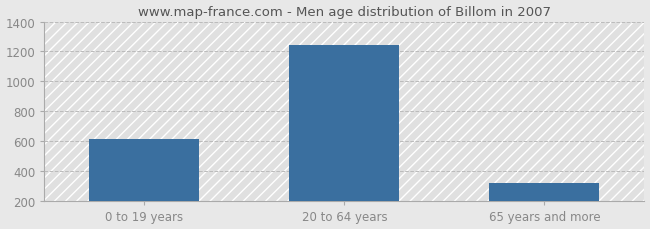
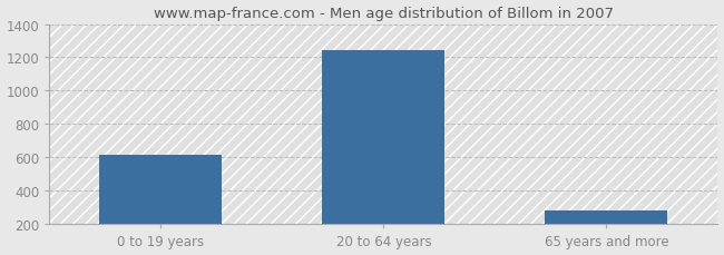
65 years and more: 320 -> 280
